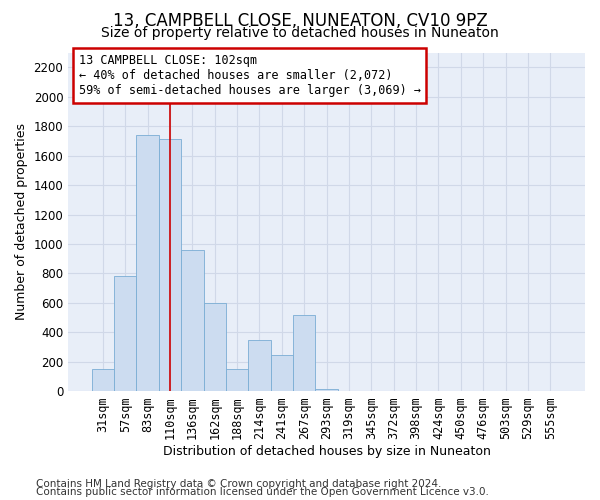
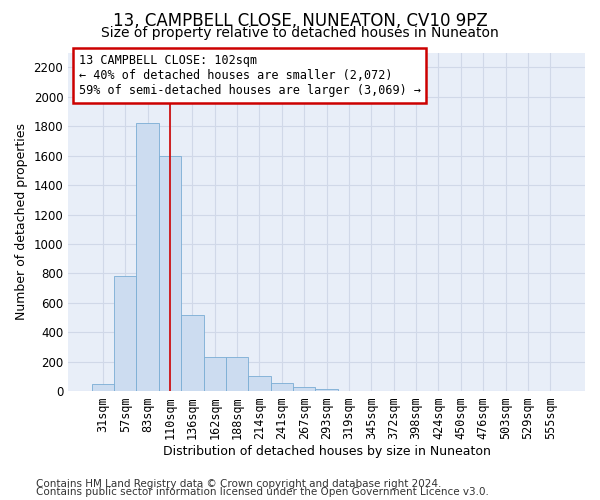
31sqm: 150 -> 50
83sqm: 1740 -> 1820
110sqm: 1710 -> 1600
136sqm: 960 -> 520
162sqm: 600 -> 230
188sqm: 150 -> 230
214sqm: 350 -> 100
241sqm: 250 -> 60
267sqm: 520 -> 30
